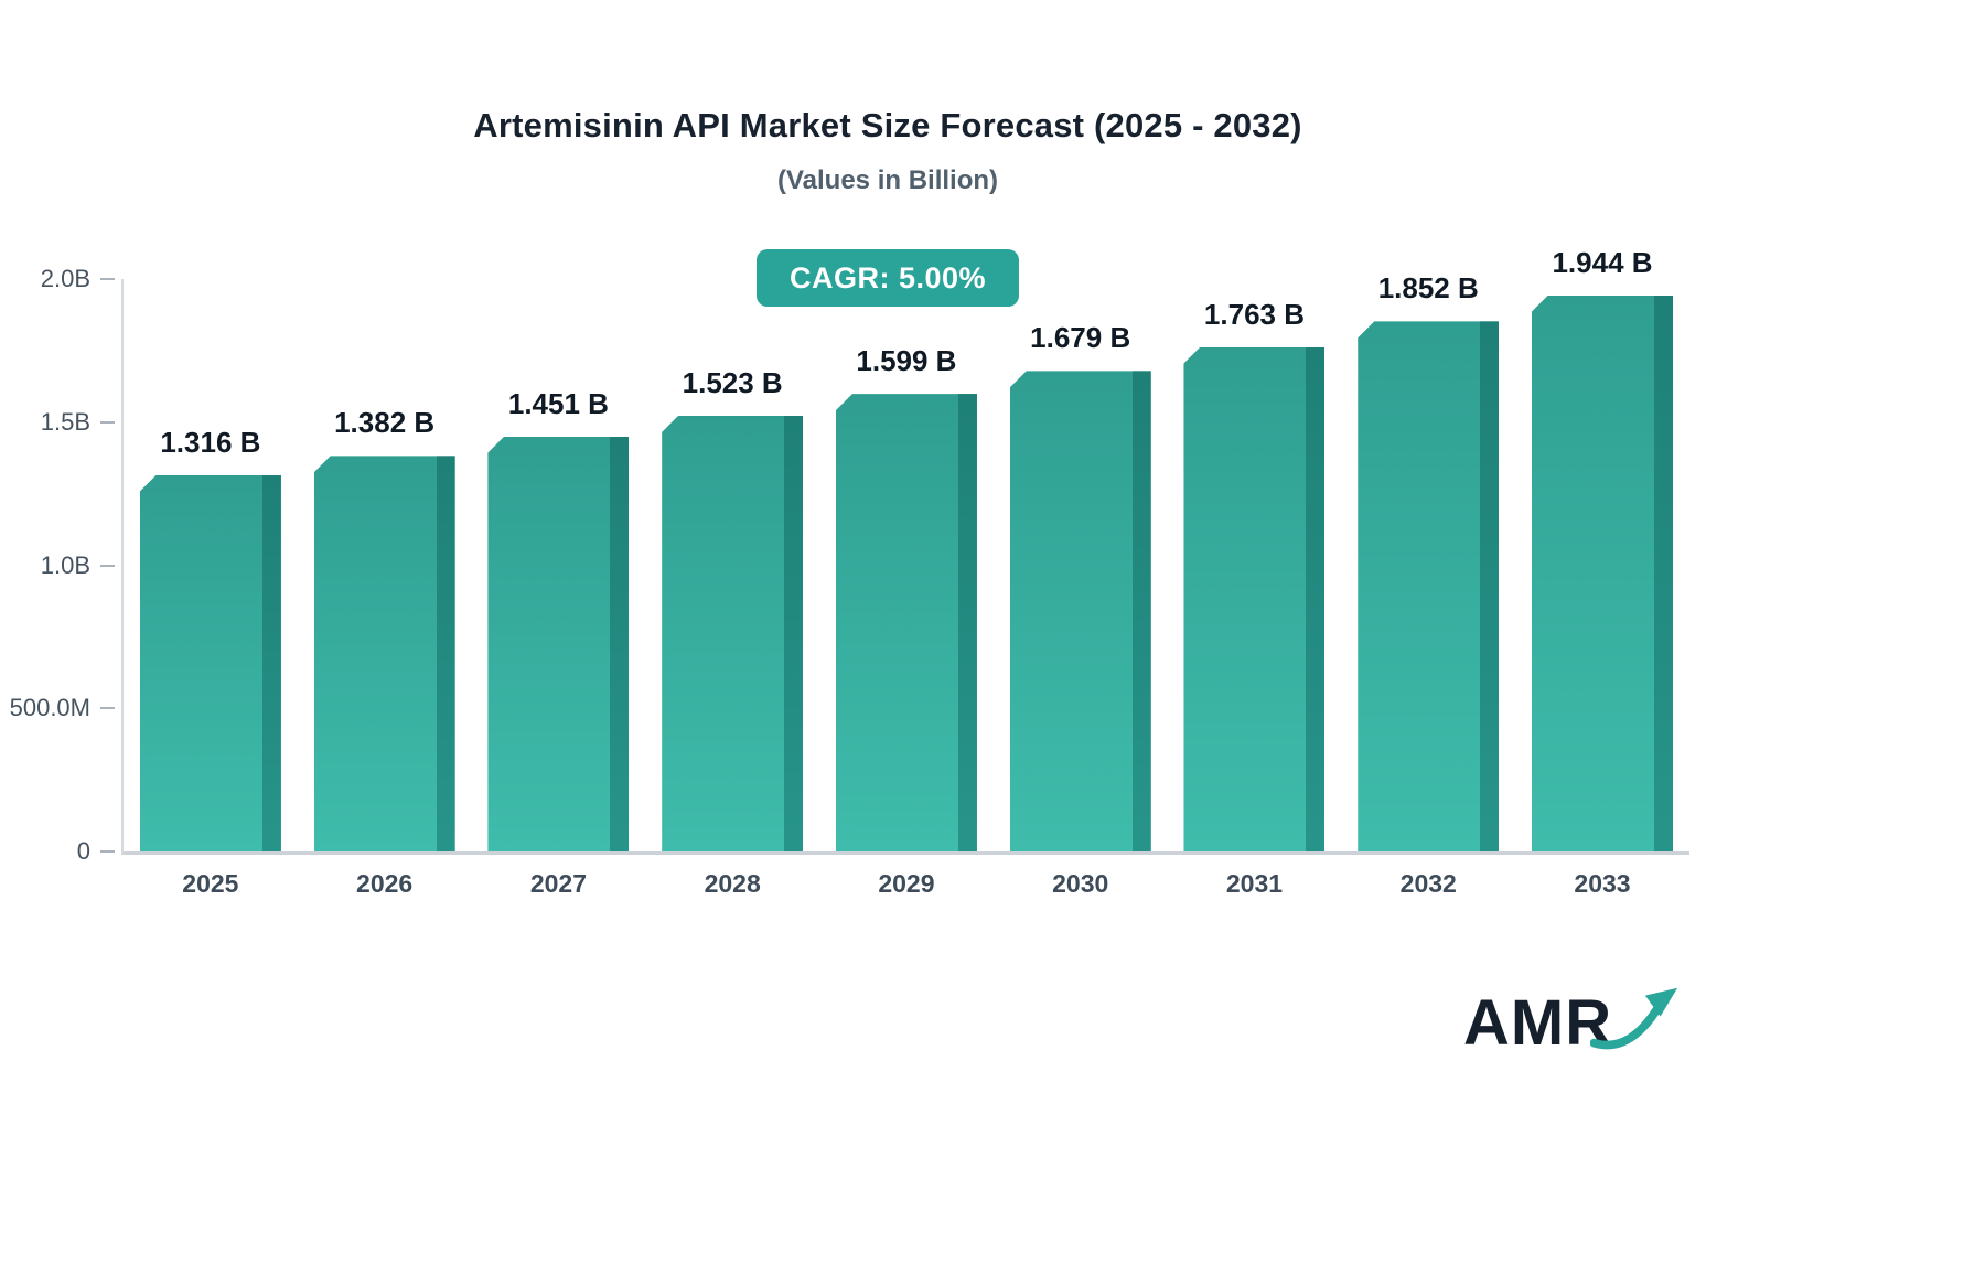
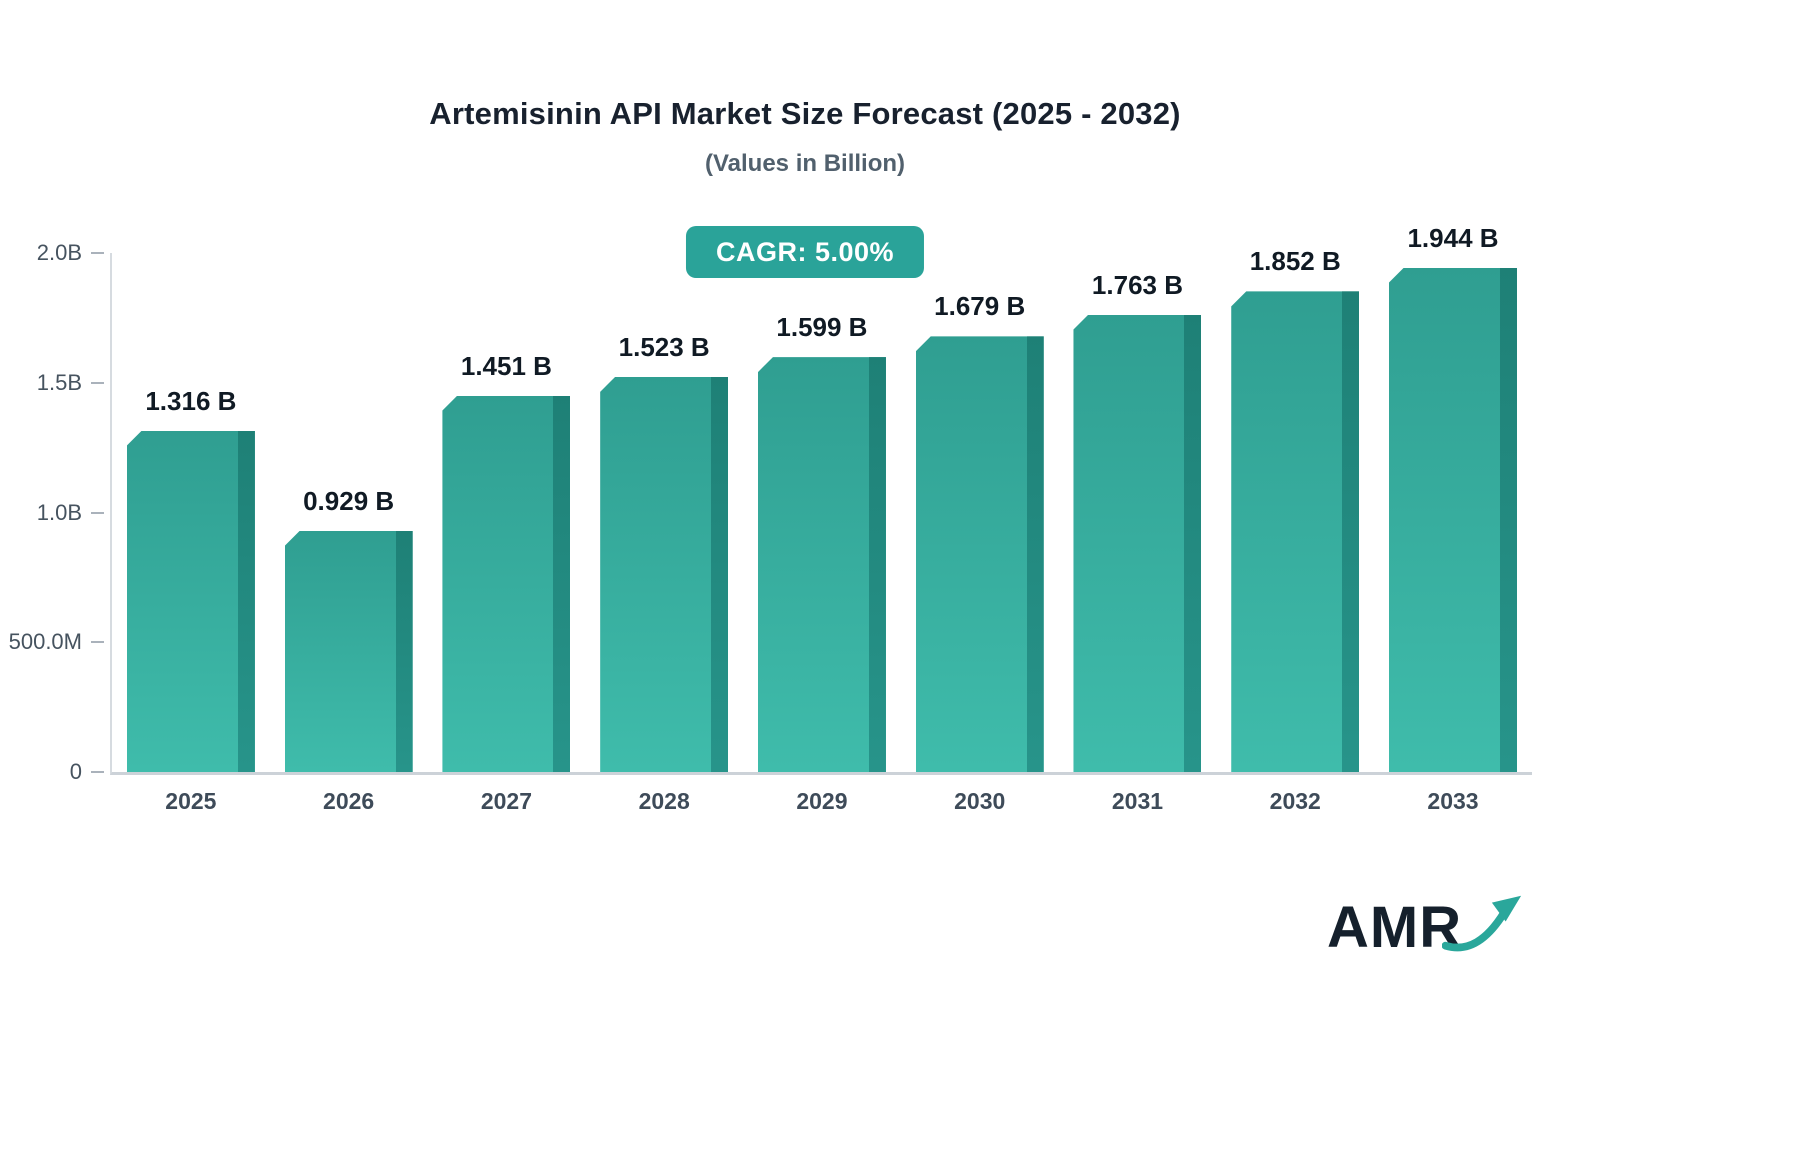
2026: 1.382 -> 0.929
